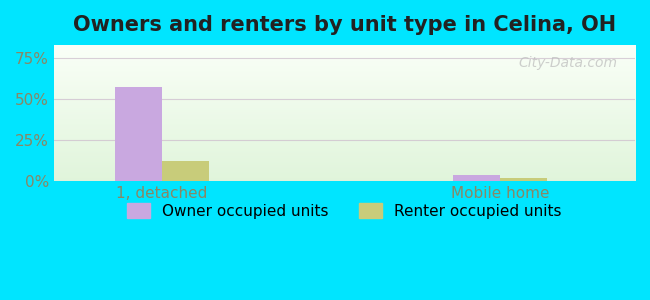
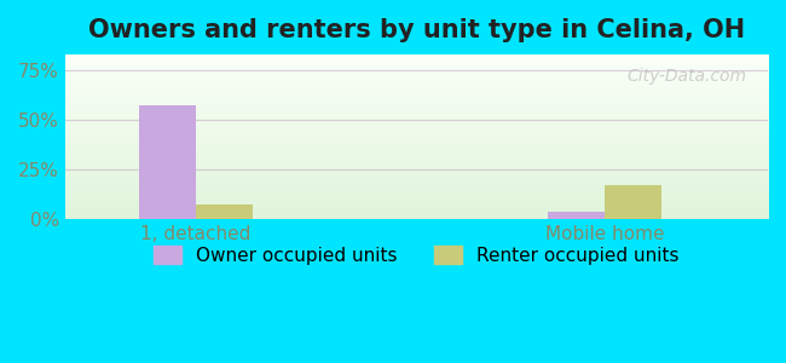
Renter occupied units/1, detached: 12% -> 7%
Renter occupied units/Mobile home: 2% -> 17%
